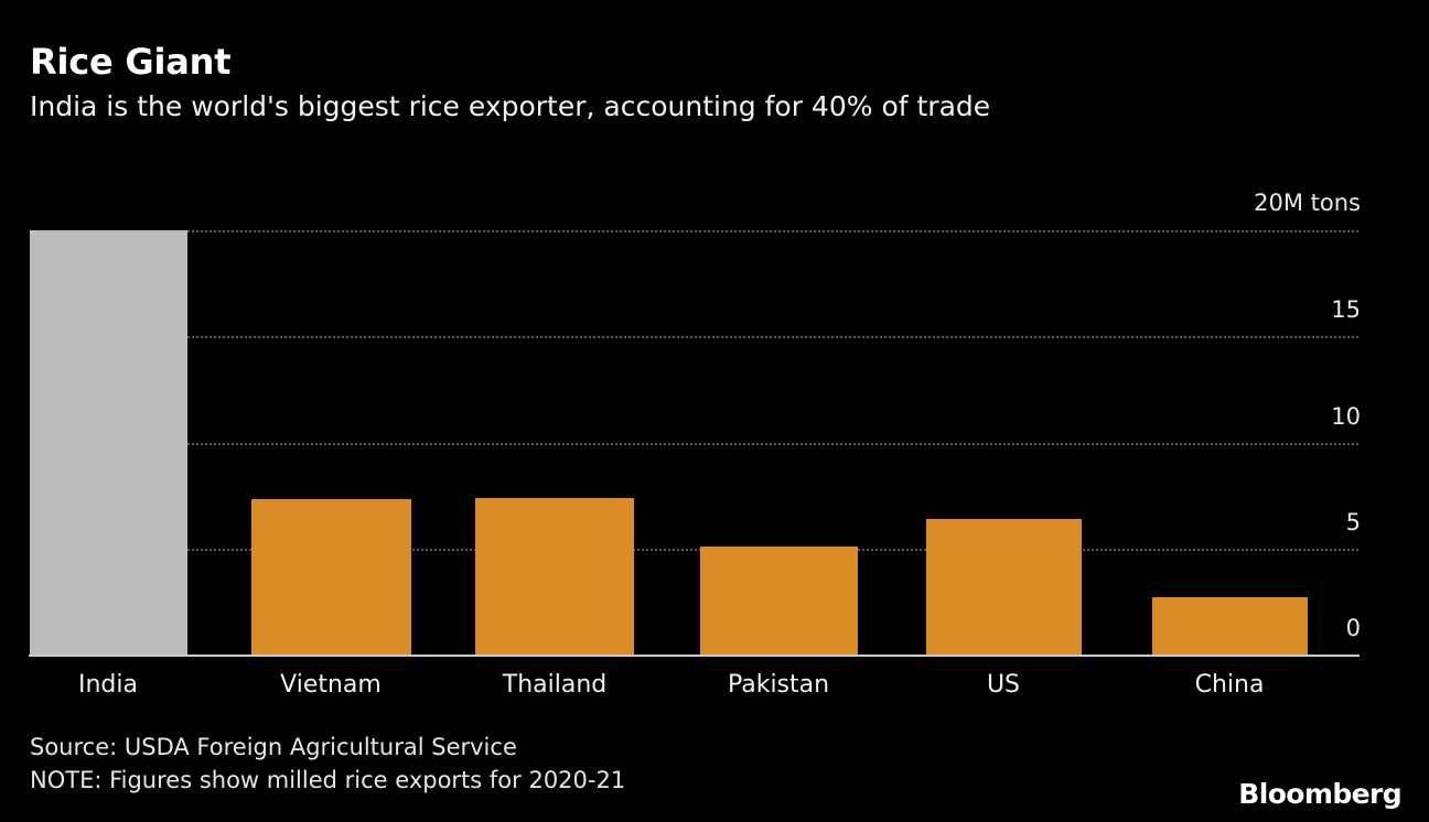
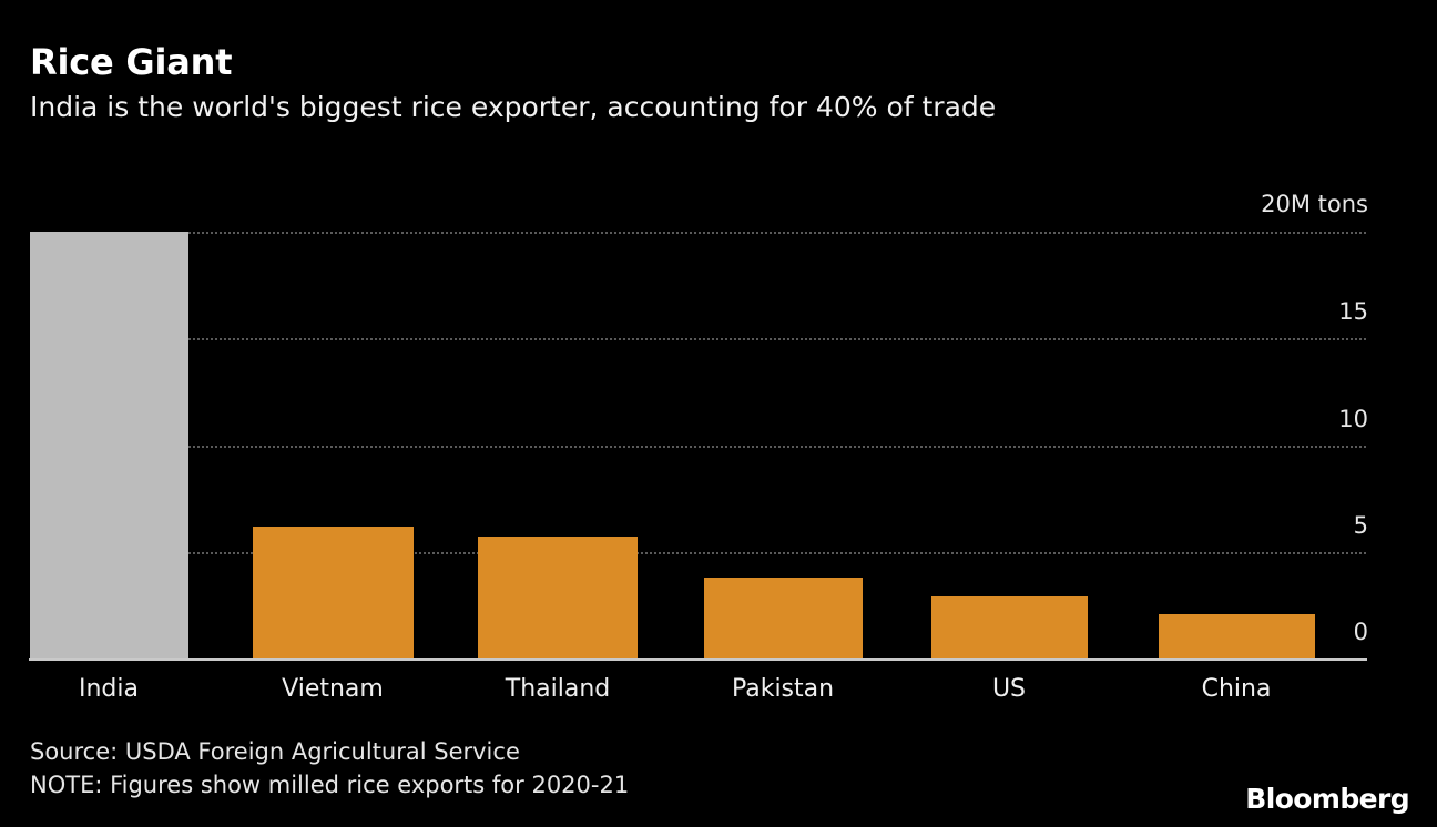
Vietnam: 7.3 -> 6.2
Thailand: 7.4 -> 5.7
Pakistan: 5.1 -> 3.8
US: 6.4 -> 2.9
China: 2.7 -> 2.1
